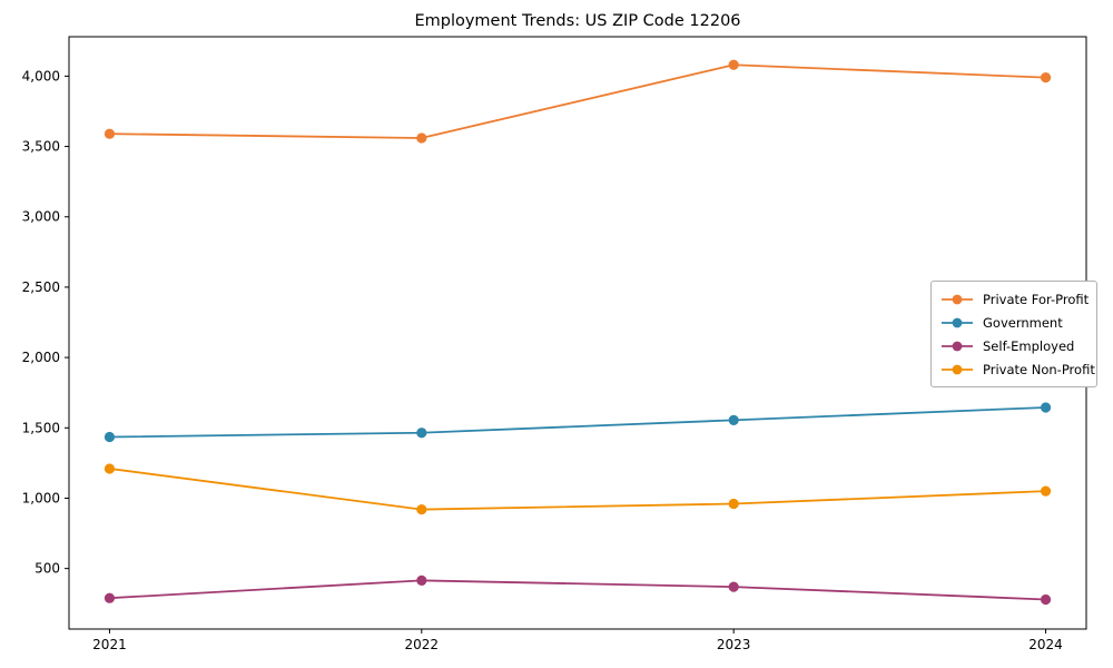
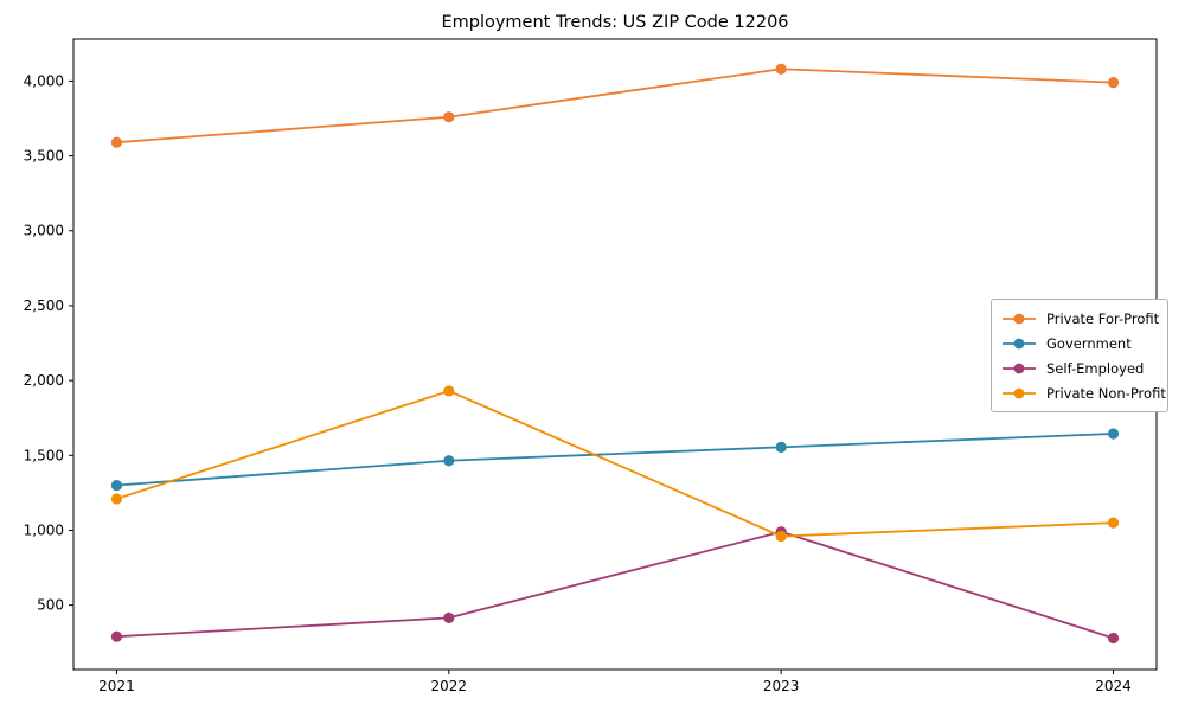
Government/2021: 1440 -> 1300
Private For-Profit/2022: 3560 -> 3760
Private Non-Profit/2022: 920 -> 1930
Self-Employed/2023: 370 -> 990
